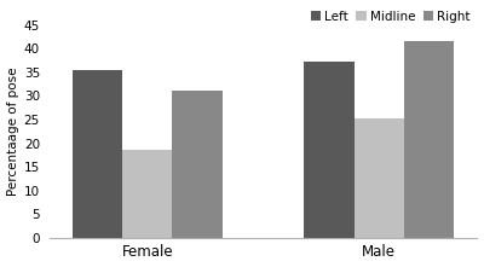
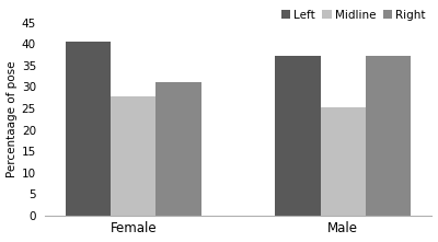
Left/Female: 35.5 -> 40.5
Midline/Female: 18.5 -> 27.8
Right/Male: 41.5 -> 37.2
